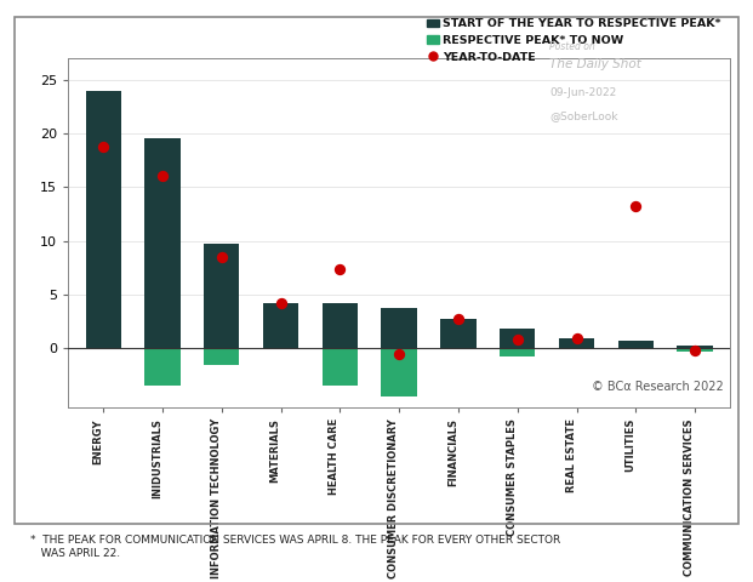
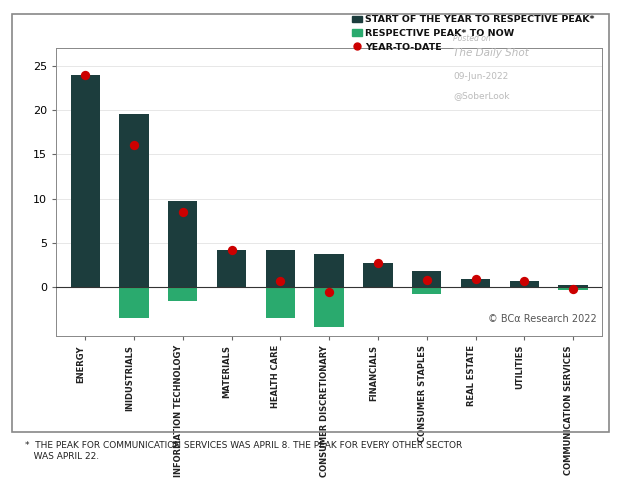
YEAR-TO-DATE/ENERGY: 18.8 -> 24.0
YEAR-TO-DATE/HEALTH CARE: 7.4 -> 0.7
YEAR-TO-DATE/UTILITIES: 13.2 -> 0.7
